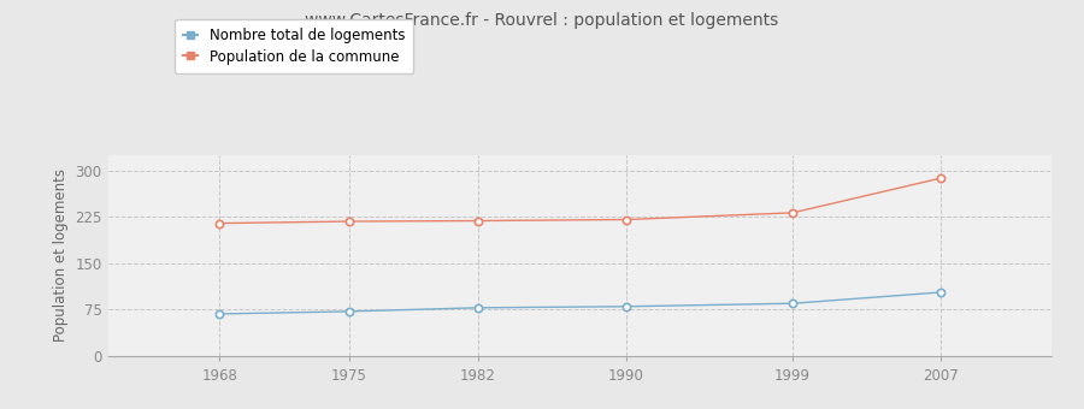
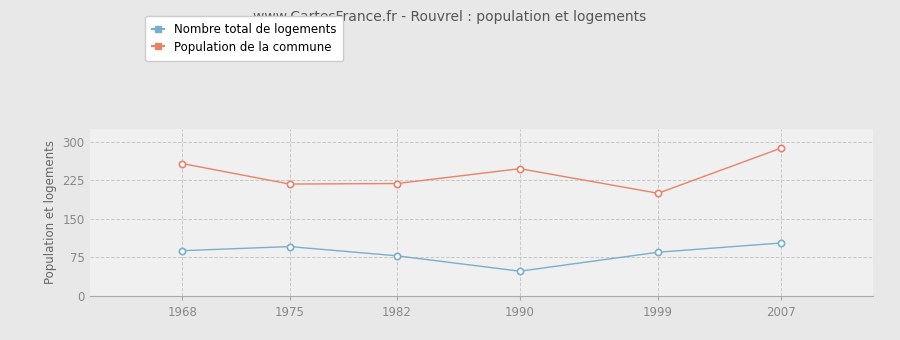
Nombre total de logements/1968: 68 -> 88
Population de la commune/1968: 215 -> 258
Nombre total de logements/1975: 72 -> 96
Nombre total de logements/1990: 80 -> 48
Population de la commune/1990: 221 -> 248
Population de la commune/1999: 232 -> 200
